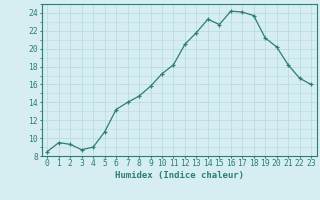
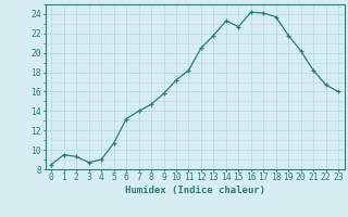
19: 21.2 -> 21.8
